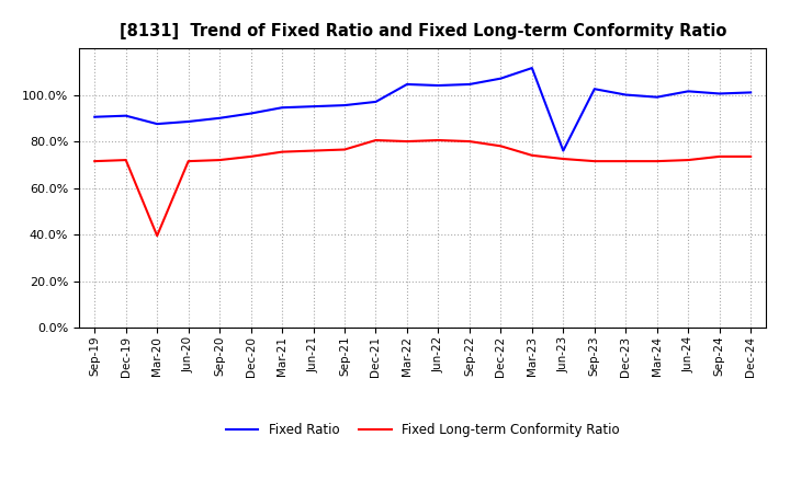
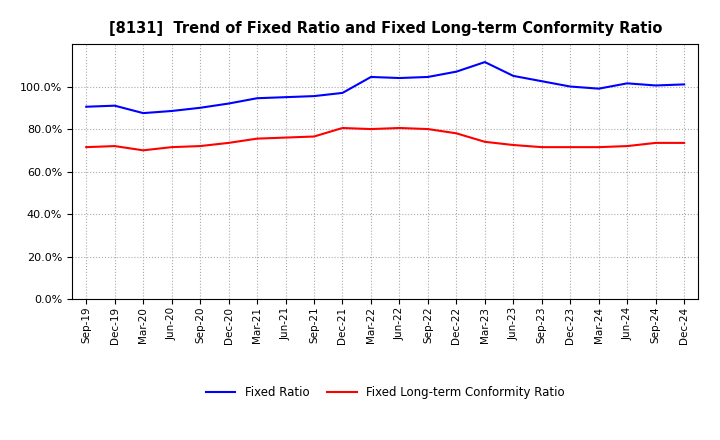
Fixed Long-term Conformity Ratio/Mar-20: 39.5% -> 70.0%
Fixed Ratio/Jun-23: 76.0% -> 105.0%
